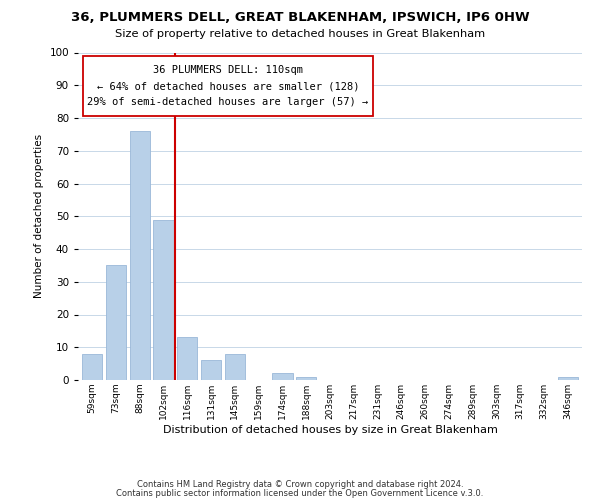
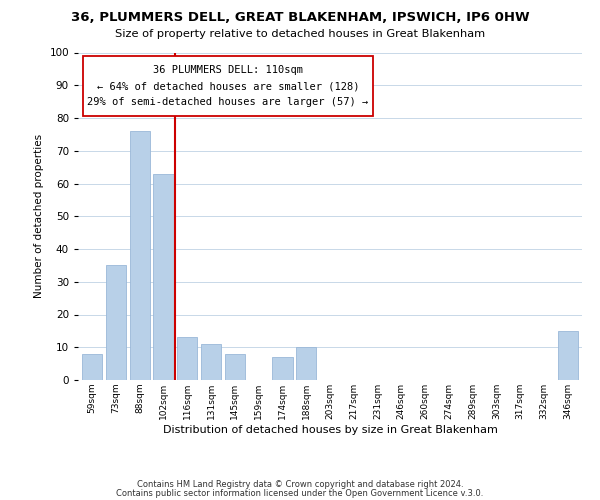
102sqm: 49 -> 63
131sqm: 6 -> 11
174sqm: 2 -> 7
188sqm: 1 -> 10
346sqm: 1 -> 15
